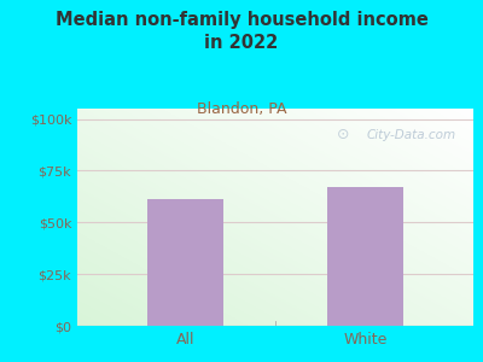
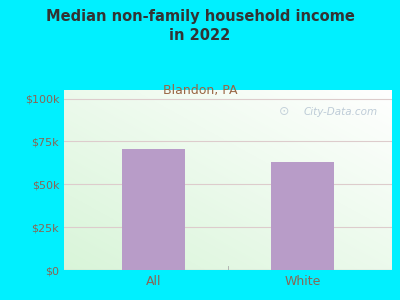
All: $61k -> $70k
White: $67k -> $63k
